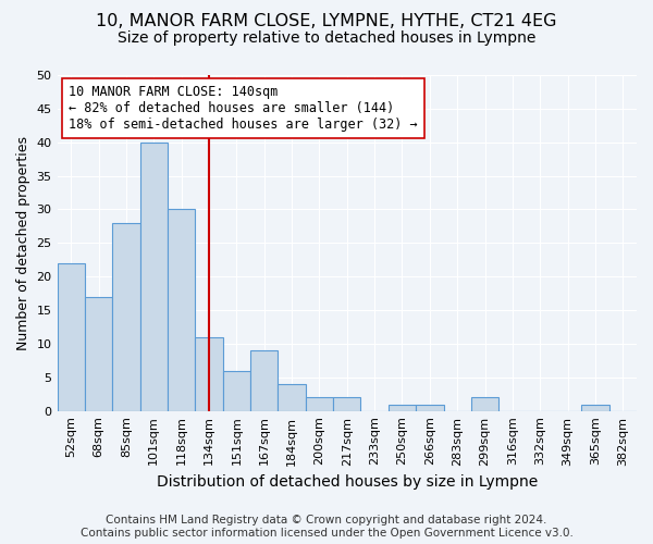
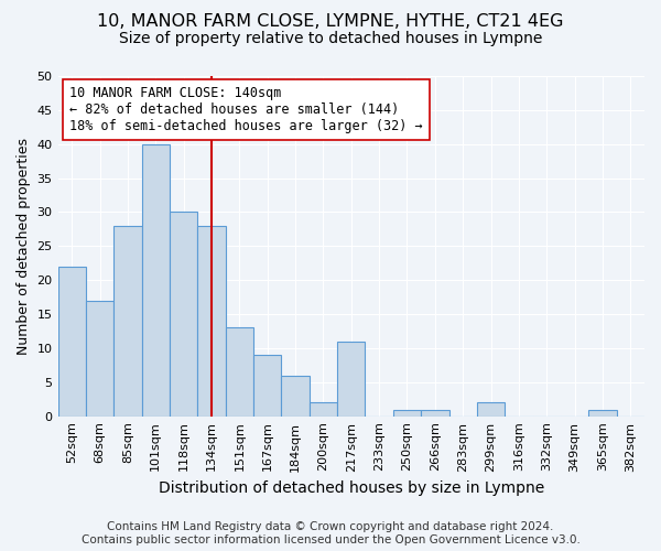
134sqm: 11 -> 28
151sqm: 6 -> 13
184sqm: 4 -> 6
217sqm: 2 -> 11
